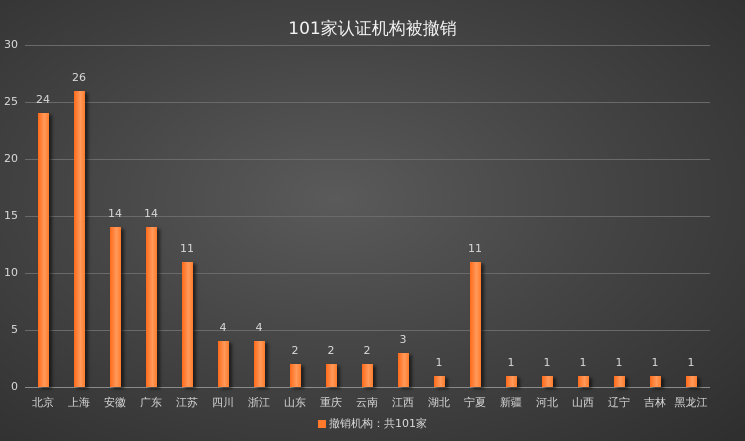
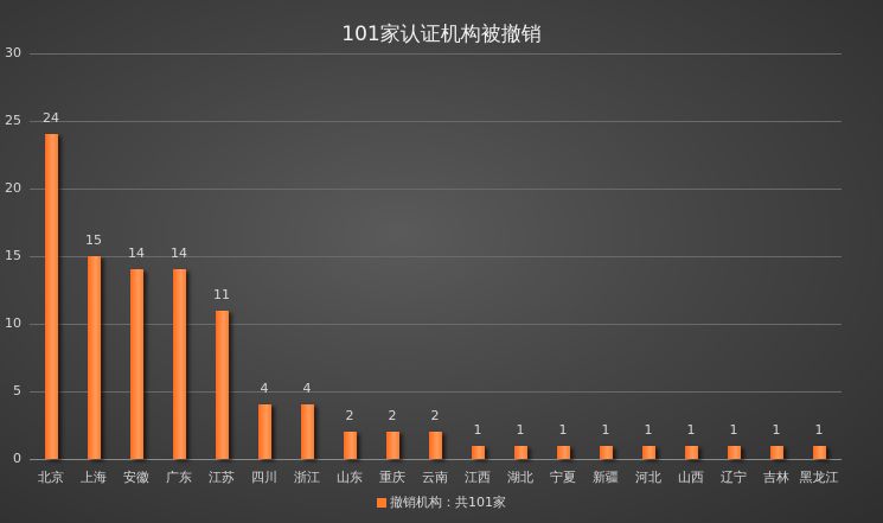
上海: 26 -> 15
江西: 3 -> 1
宁夏: 11 -> 1
